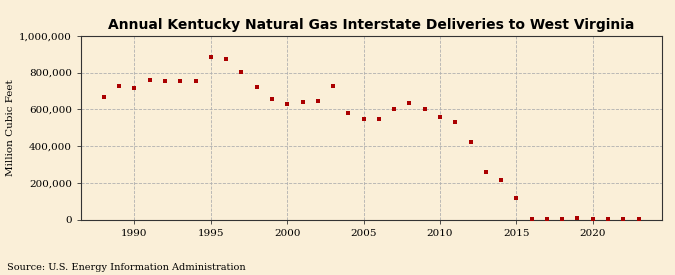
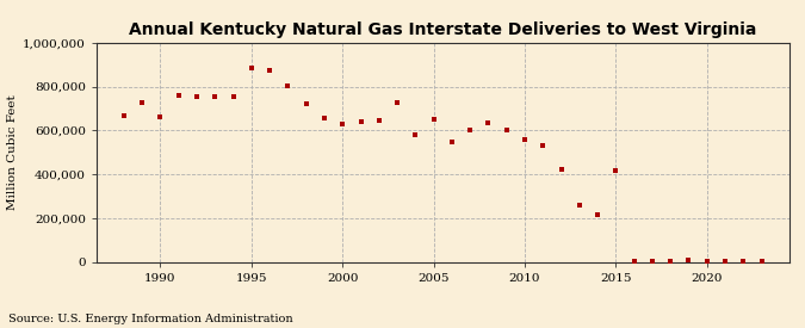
1990: 720,000 -> 660,000
2005: 550,000 -> 650,000
2015: 120,000 -> 420,000
